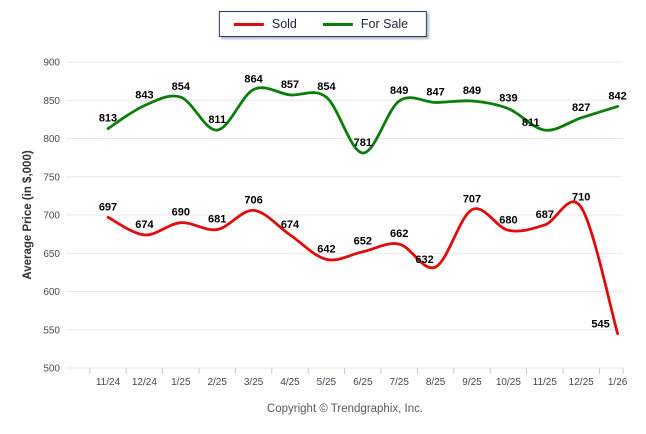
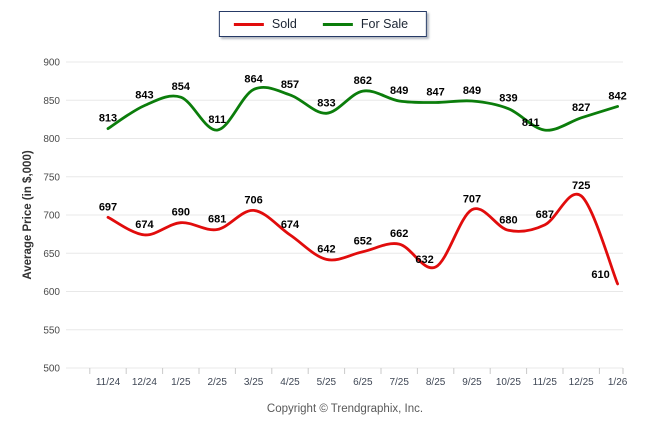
For Sale/5/25: 854 -> 833
For Sale/6/25: 781 -> 862
Sold/12/25: 710 -> 725
Sold/1/26: 545 -> 610
